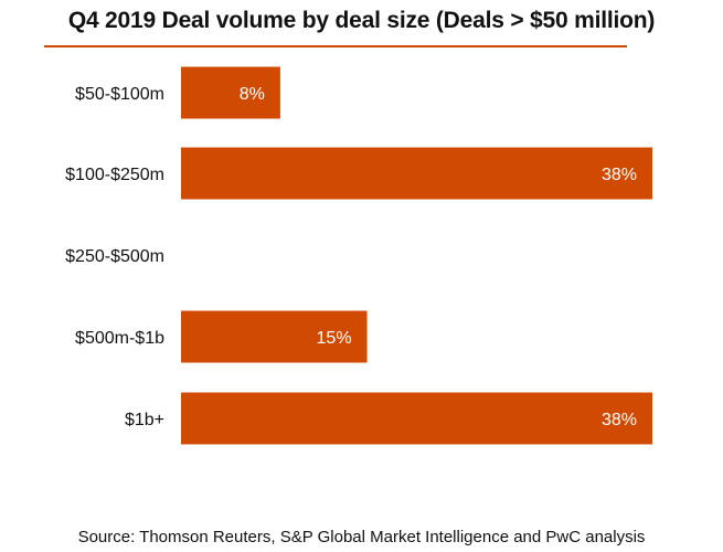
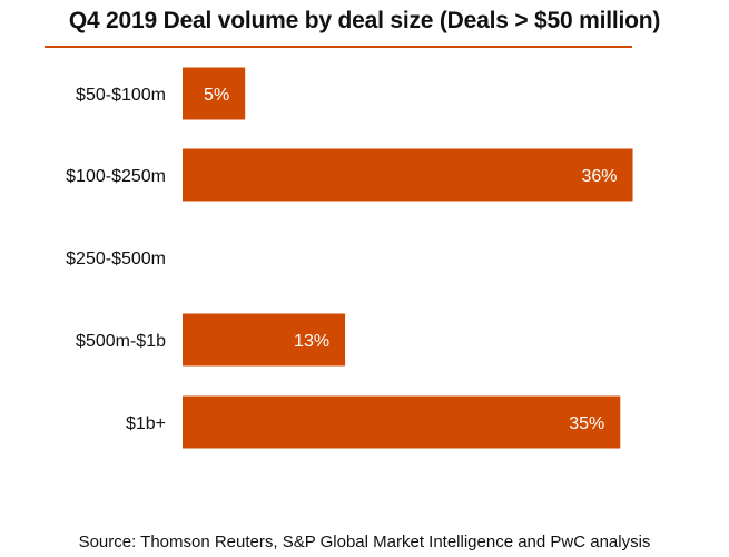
$50-$100m: 8% -> 5%
$100-$250m: 38% -> 36%
$500m-$1b: 15% -> 13%
$1b+: 38% -> 35%
